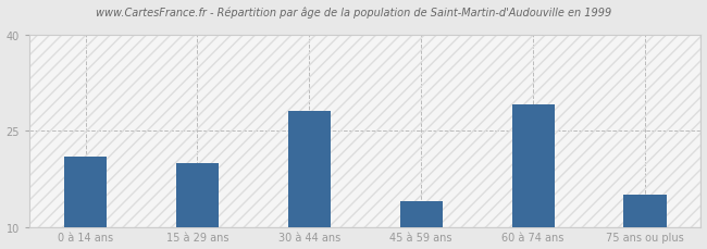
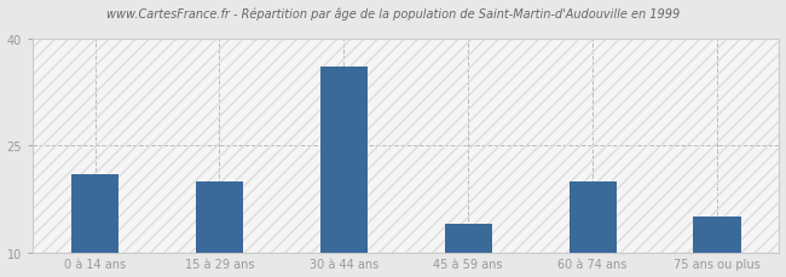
30 à 44 ans: 28 -> 36
60 à 74 ans: 29 -> 20
